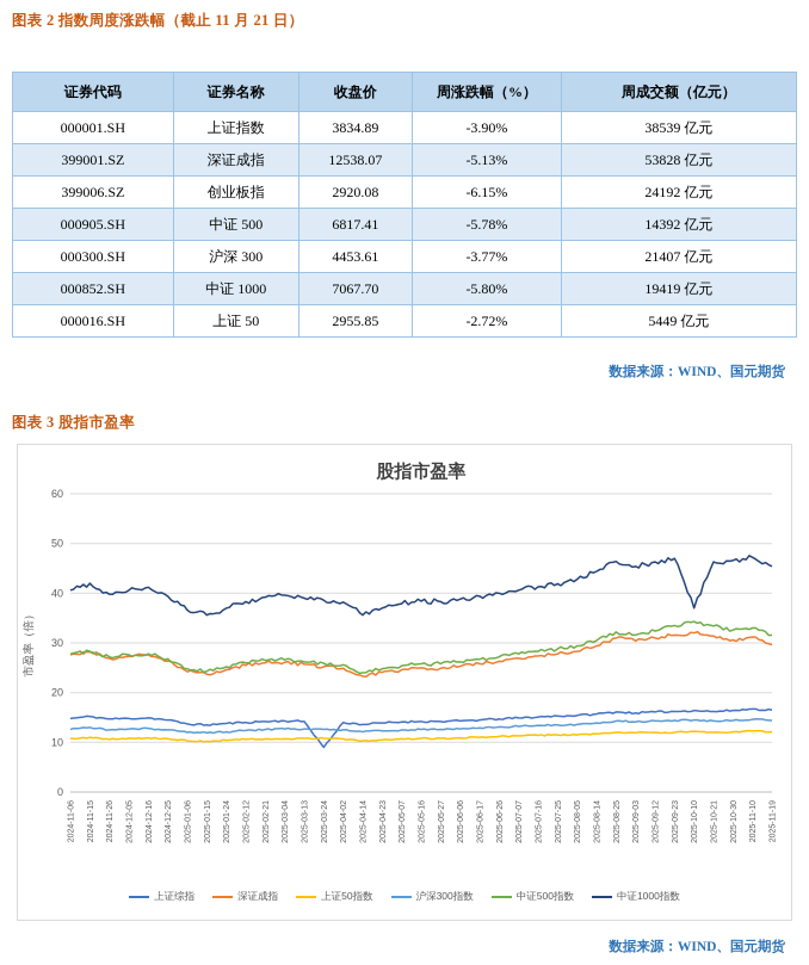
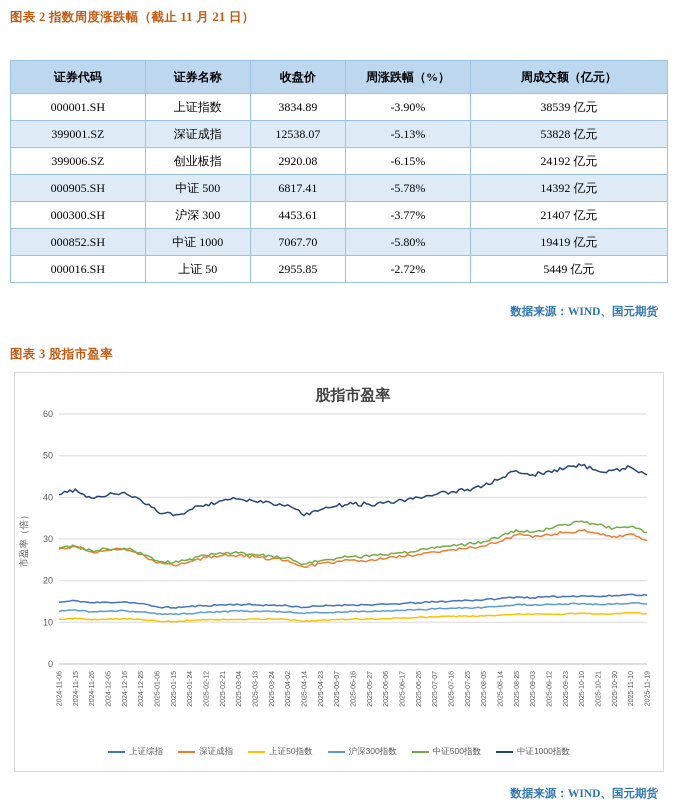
上证综指/2025-03-24: 9 -> 14
中证1000指数/2025-10-10: 37 -> 48
